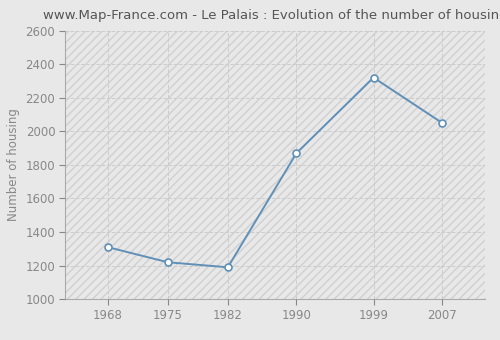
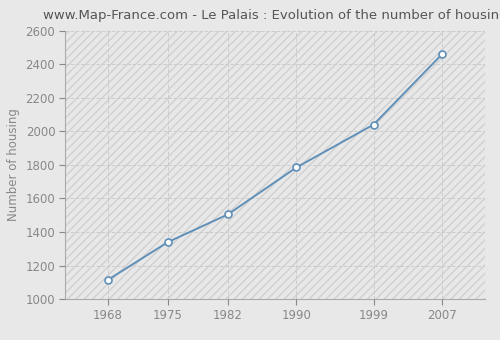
1968: 1310 -> 1120
1975: 1220 -> 1340
1982: 1190 -> 1500
1990: 1870 -> 1780
1999: 2320 -> 2040
2007: 2050 -> 2460
